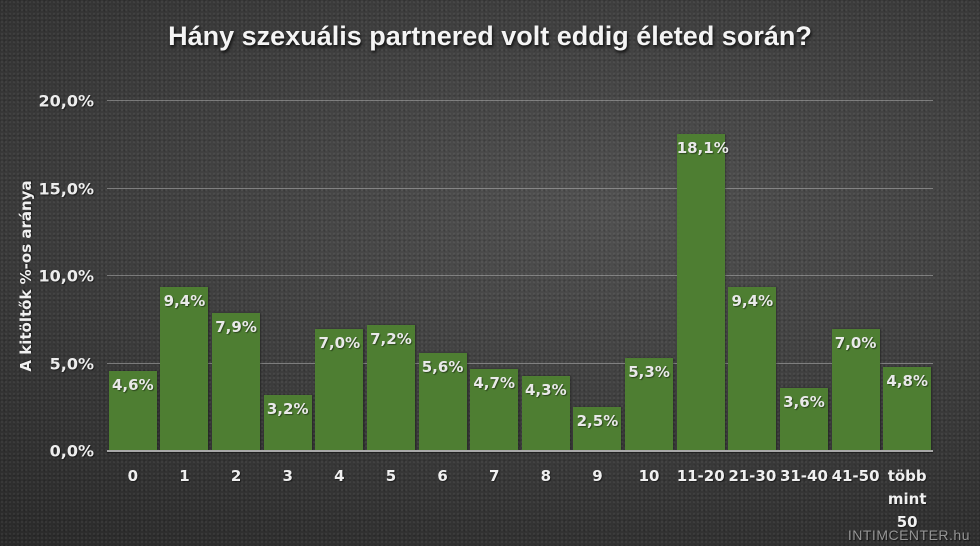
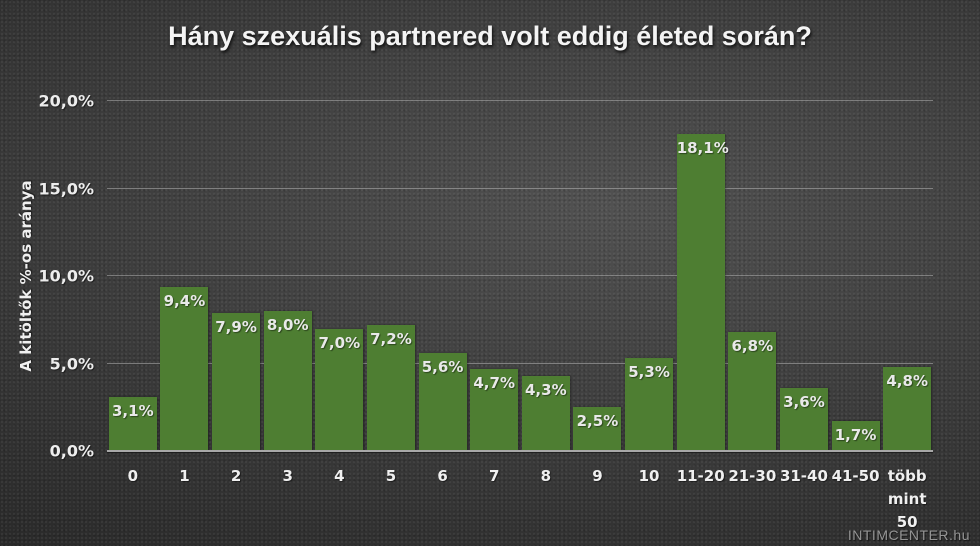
0: 4,6% -> 3,1%
3: 3,2% -> 8,0%
21-30: 9,4% -> 6,8%
41-50: 7,0% -> 1,7%
